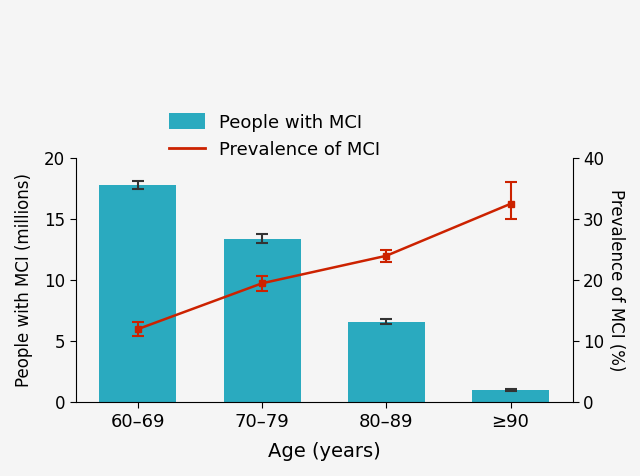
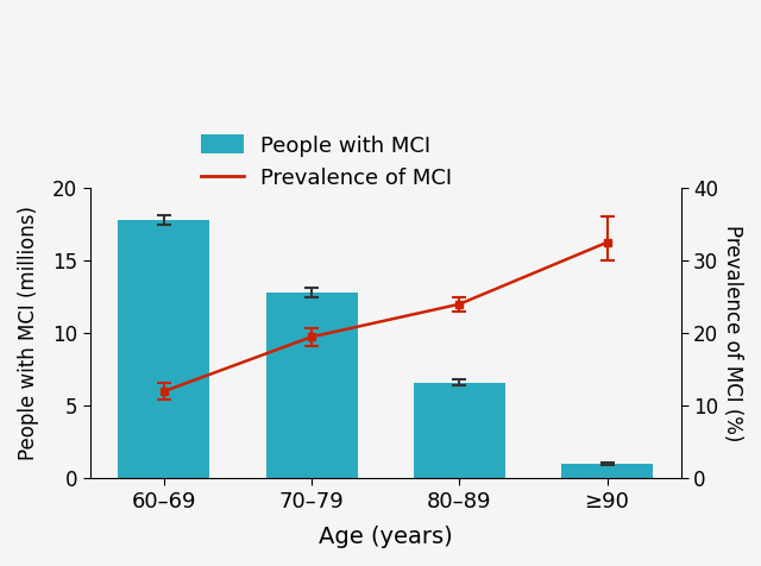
People with MCI/70–79: 13.4 -> 12.8
